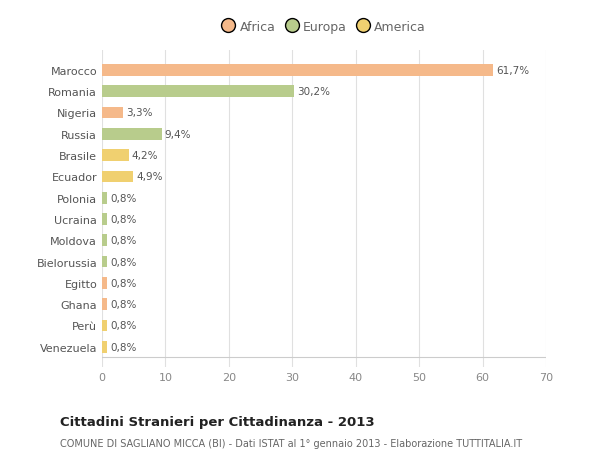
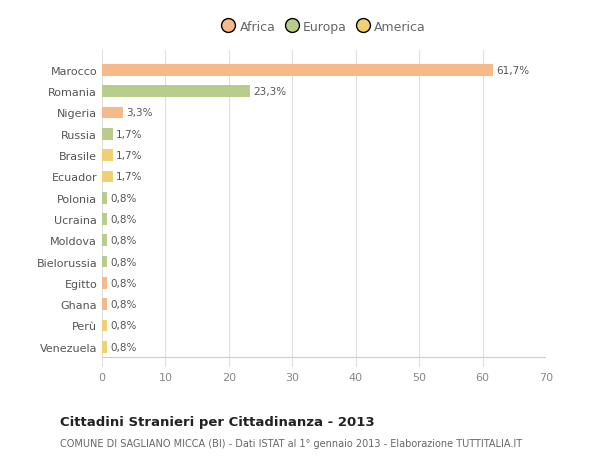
Romania: 30,2% -> 23,3%
Russia: 9,4% -> 1,7%
Brasile: 4,2% -> 1,7%
Ecuador: 4,9% -> 1,7%
